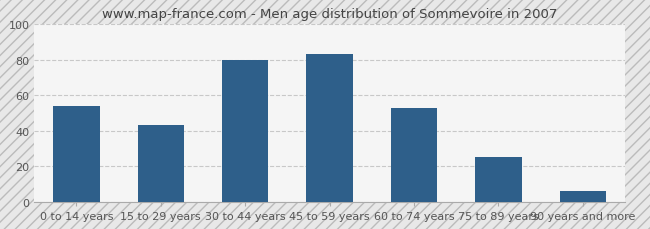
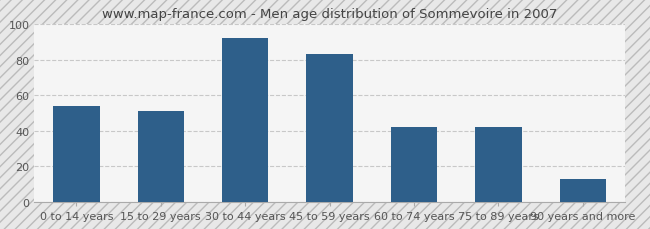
15 to 29 years: 43 -> 51
30 to 44 years: 80 -> 92
60 to 74 years: 53 -> 42
75 to 89 years: 25 -> 42
90 years and more: 6 -> 13
